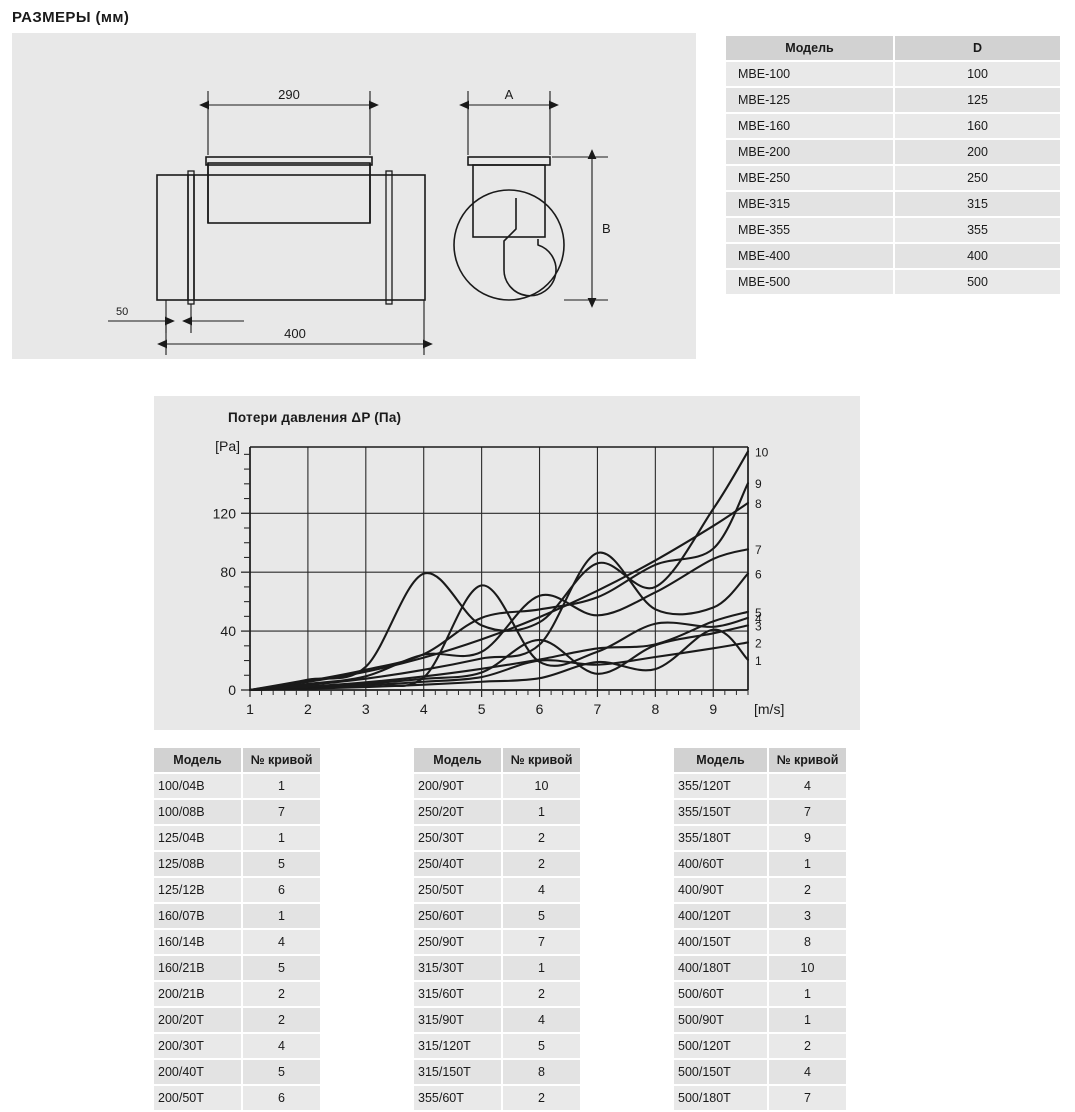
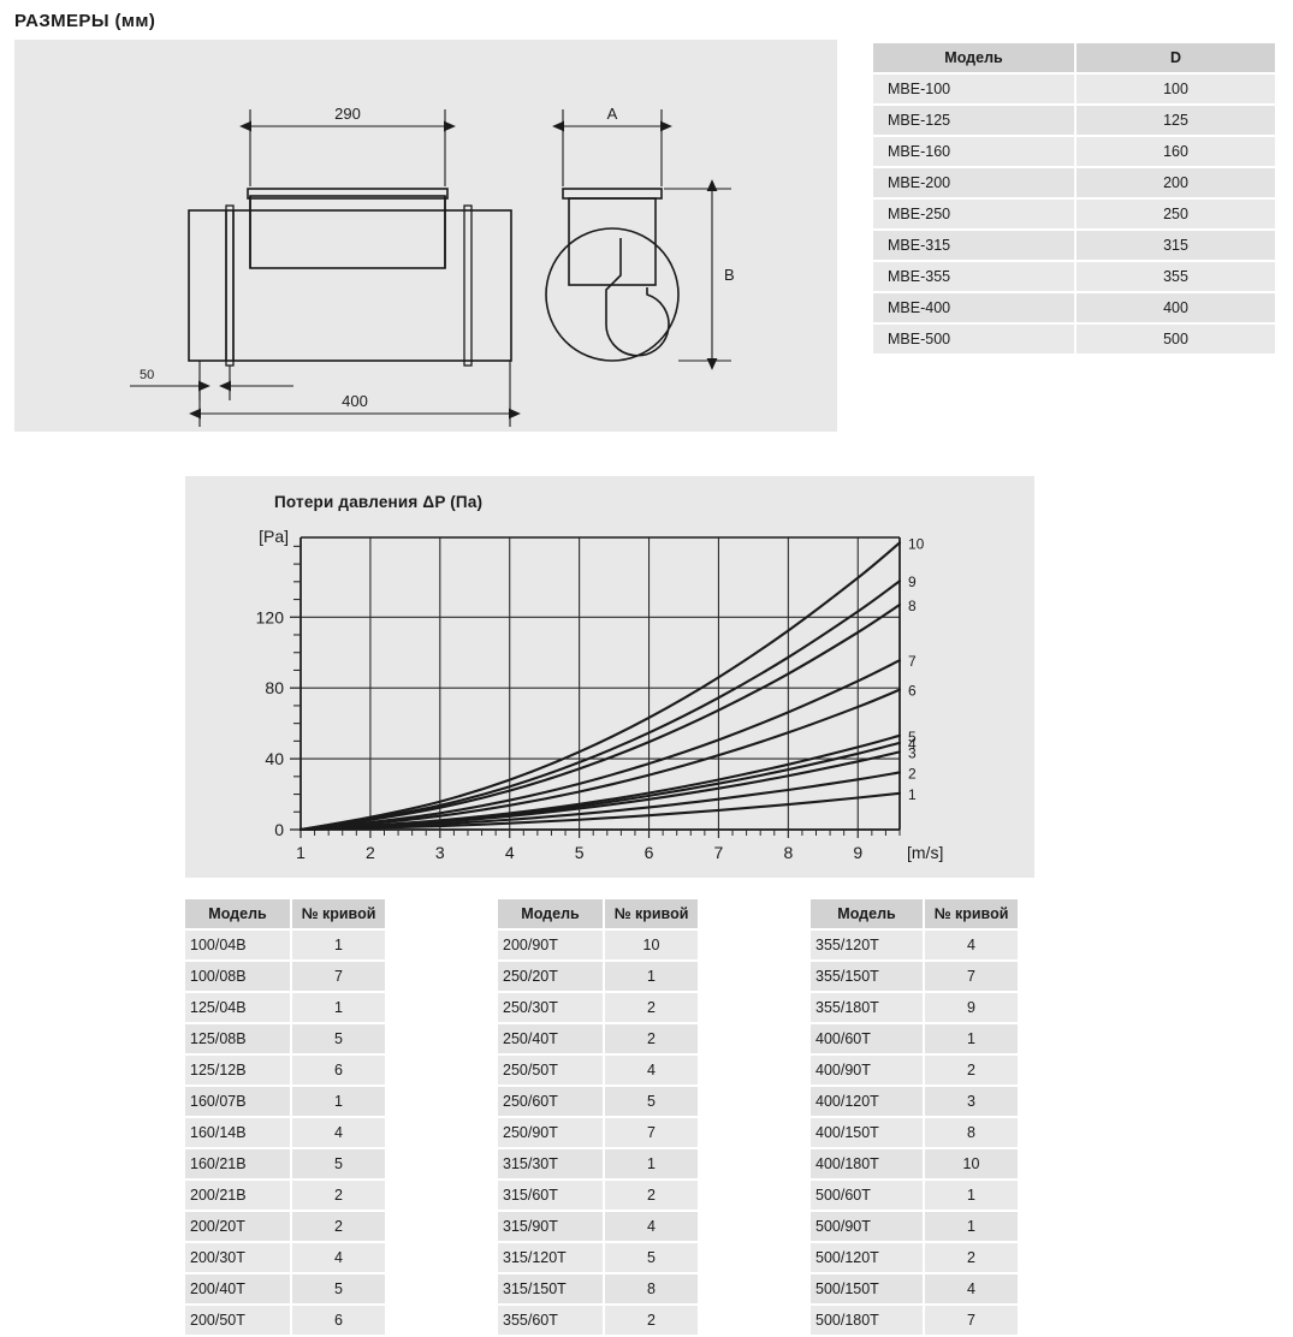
7/4: 24 -> 17
10/4: 79 -> 28
4/5: 71 -> 13
9/5: 49 -> 38
2/6: 20 -> 13
3/6: 34 -> 17
7/6: 64 -> 37
10/6: 46 -> 63
1/7: 19 -> 11
3/7: 11 -> 23
6/7: 93 -> 42
9/7: 63 -> 74
4/8: 45 -> 34
5/8: 31 -> 37
9/8: 85 -> 97
10/8: 70 -> 112
1/9: 41 -> 18
6/9: 56 -> 69
7/9: 89 -> 84
9/9: 96 -> 123
10/9: 123 -> 142
